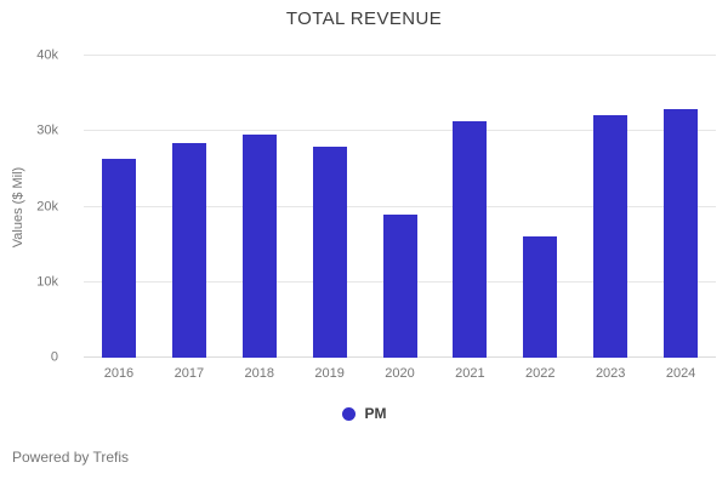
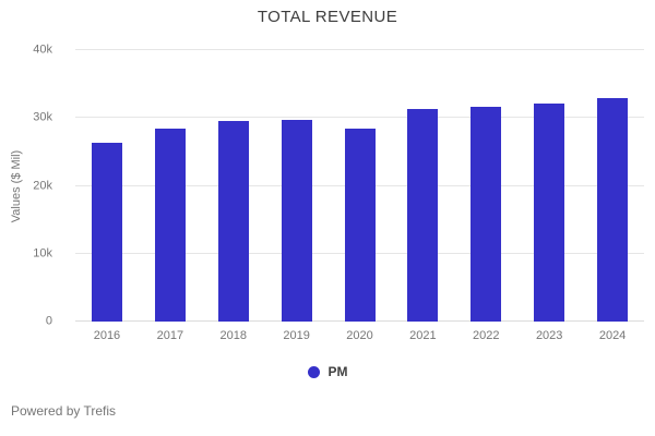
2019: 28k -> 30k
2020: 19k -> 28k
2022: 16k -> 32k
